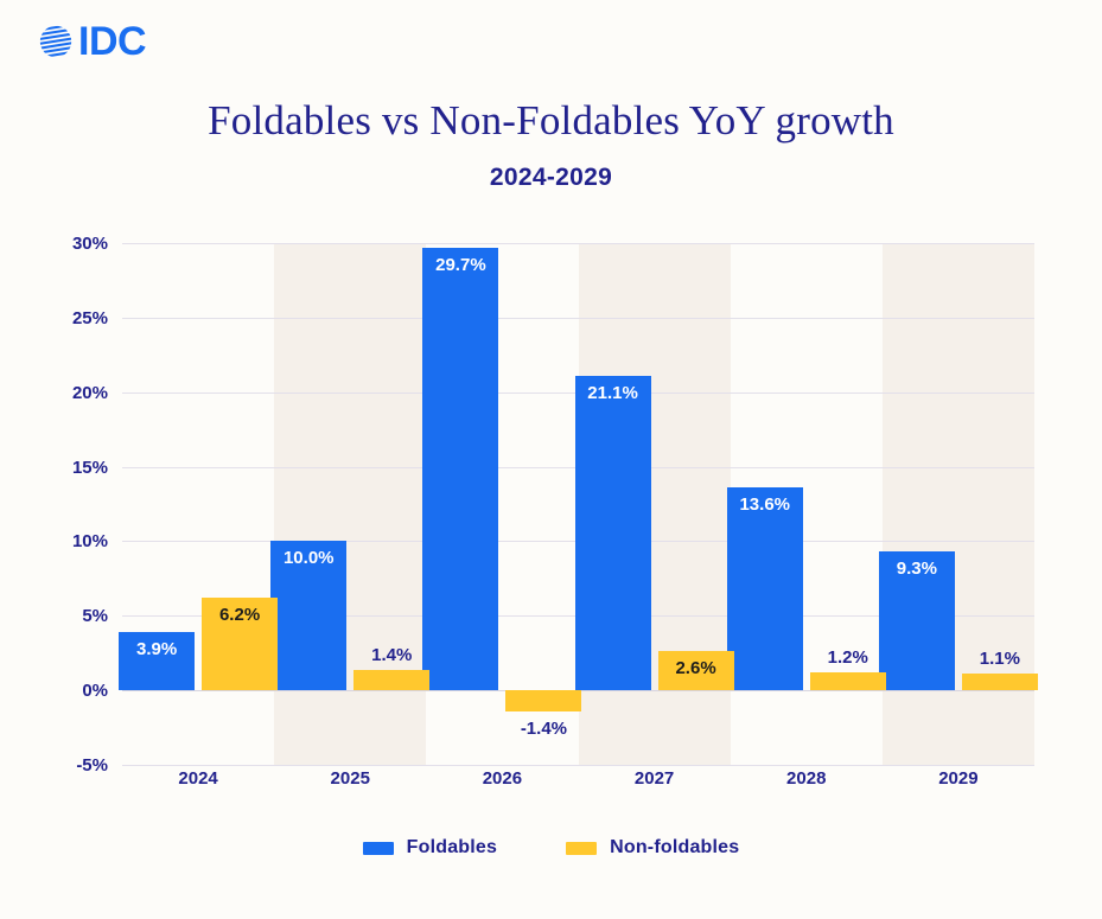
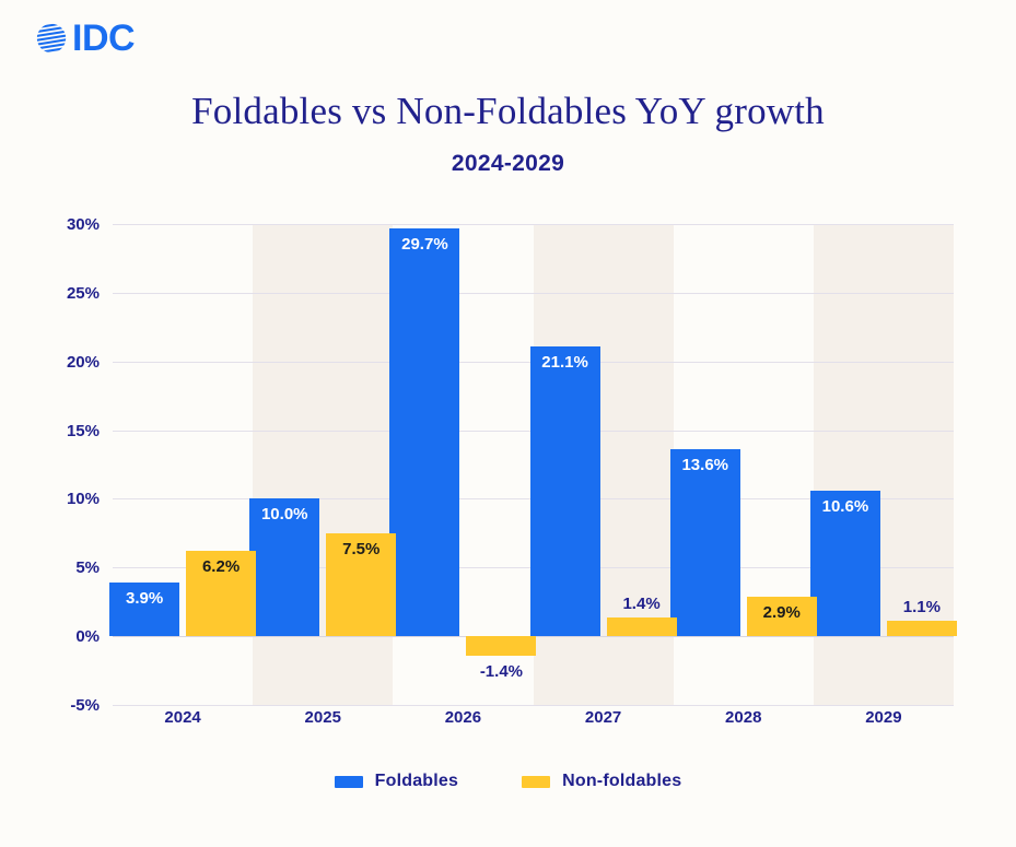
Non-foldables/2025: 1.4% -> 7.5%
Non-foldables/2027: 2.6% -> 1.4%
Non-foldables/2028: 1.2% -> 2.9%
Foldables/2029: 9.3% -> 10.6%
